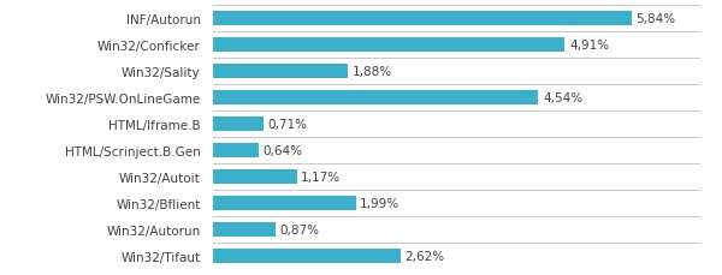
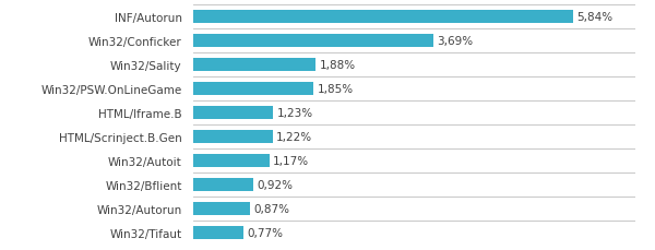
Win32/Conficker: 4,91% -> 3,69%
Win32/PSW.OnLineGame: 4,54% -> 1,85%
HTML/Iframe.B: 0,71% -> 1,23%
HTML/Scrinject.B.Gen: 0,64% -> 1,22%
Win32/Bflient: 1,99% -> 0,92%
Win32/Tifaut: 2,62% -> 0,77%
